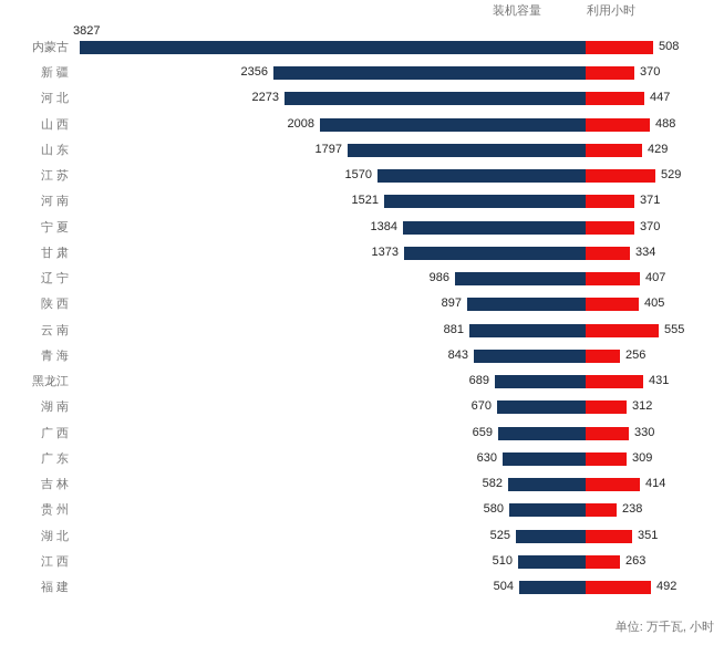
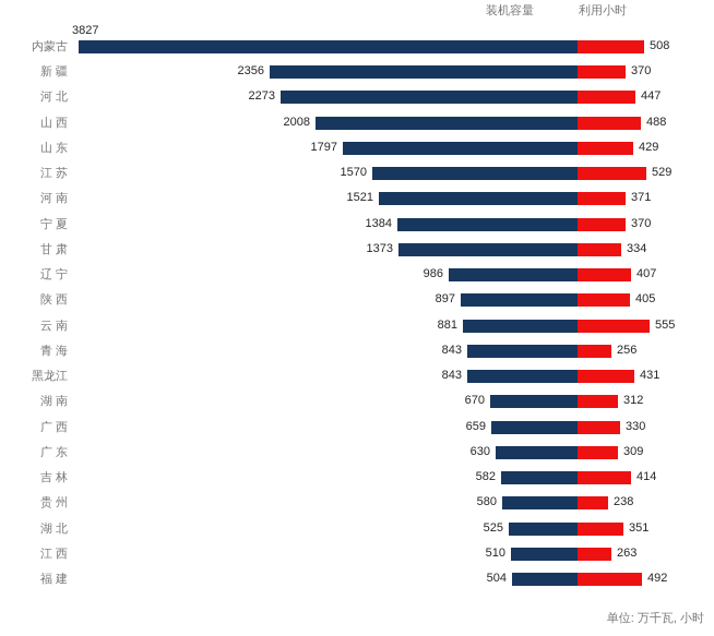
装机容量/黑龙江: 689 -> 843
